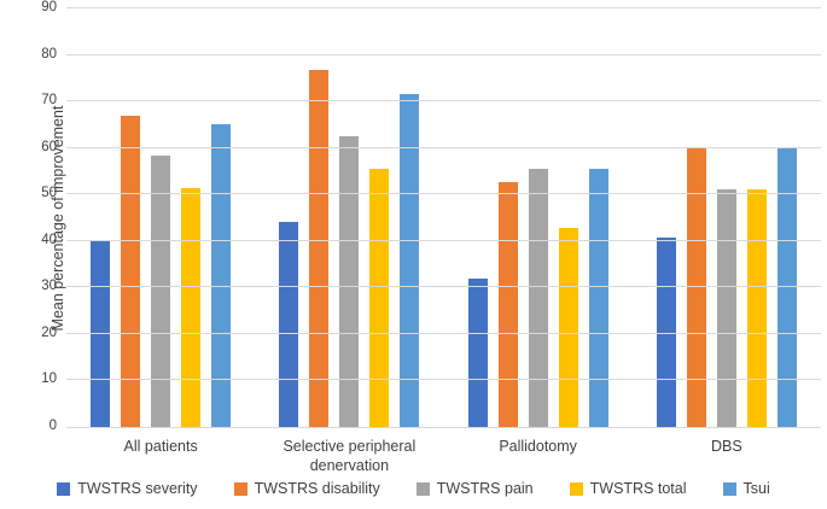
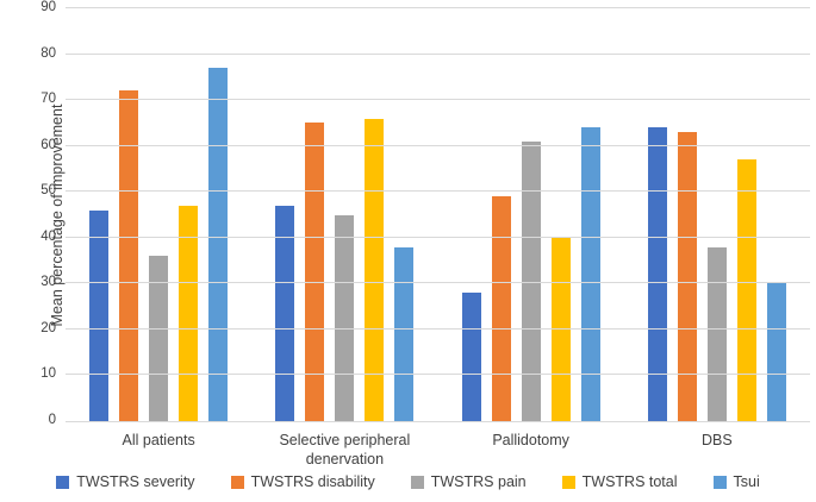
TWSTRS severity/All patients: 40 -> 46
TWSTRS disability/All patients: 67 -> 72
TWSTRS pain/All patients: 58 -> 36
TWSTRS total/All patients: 51 -> 47
Tsui/All patients: 65 -> 77
TWSTRS severity/Selective peripheral denervation: 44 -> 47
TWSTRS disability/Selective peripheral denervation: 77 -> 65
TWSTRS pain/Selective peripheral denervation: 63 -> 45
TWSTRS total/Selective peripheral denervation: 55 -> 66
Tsui/Selective peripheral denervation: 72 -> 38
TWSTRS severity/Pallidotomy: 32 -> 28
TWSTRS disability/Pallidotomy: 53 -> 49
TWSTRS pain/Pallidotomy: 55 -> 61
TWSTRS total/Pallidotomy: 43 -> 40
Tsui/Pallidotomy: 55 -> 64
TWSTRS severity/DBS: 41 -> 64
TWSTRS disability/DBS: 60 -> 63
TWSTRS pain/DBS: 51 -> 38
TWSTRS total/DBS: 51 -> 57
Tsui/DBS: 60 -> 30
